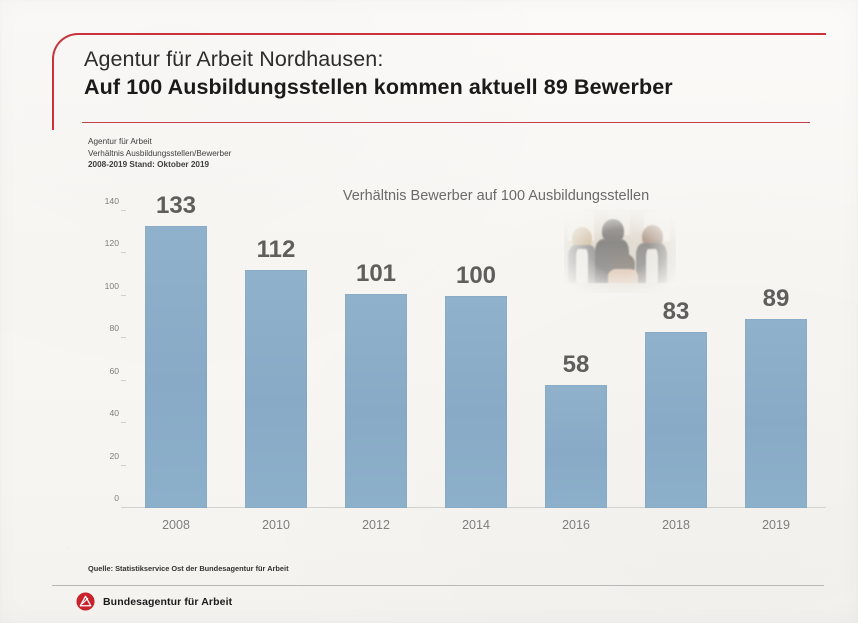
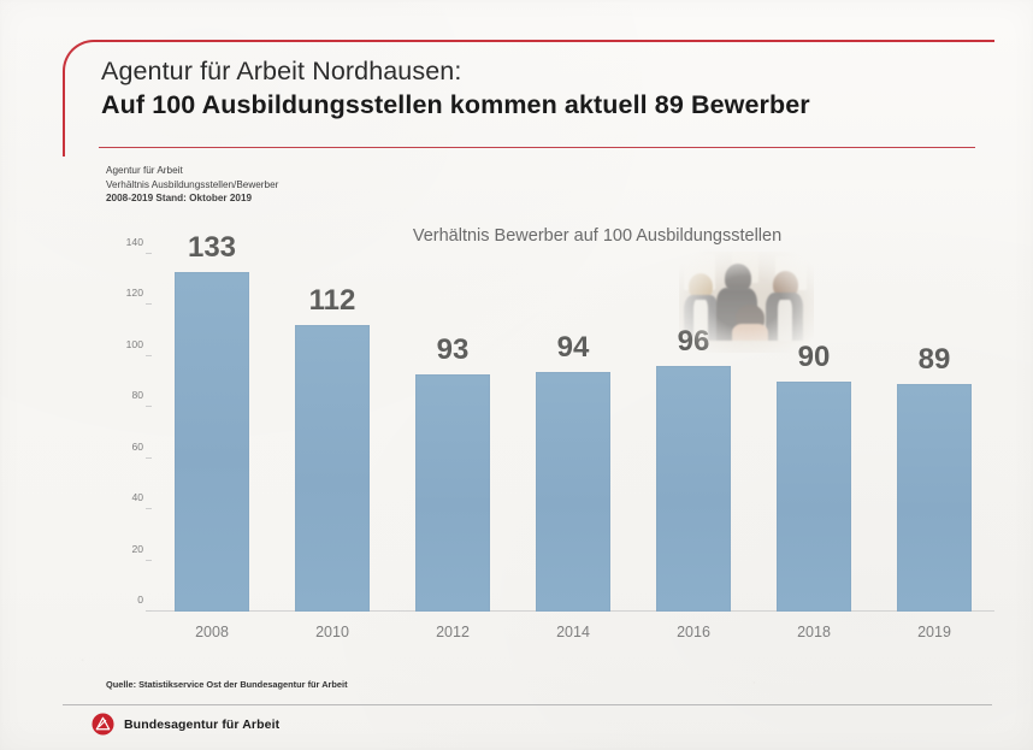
2012: 101 -> 93
2014: 100 -> 94
2016: 58 -> 96
2018: 83 -> 90
